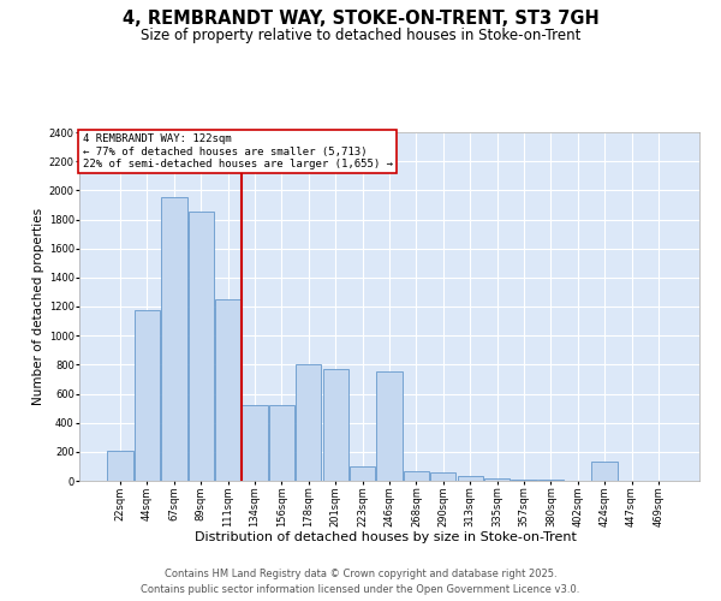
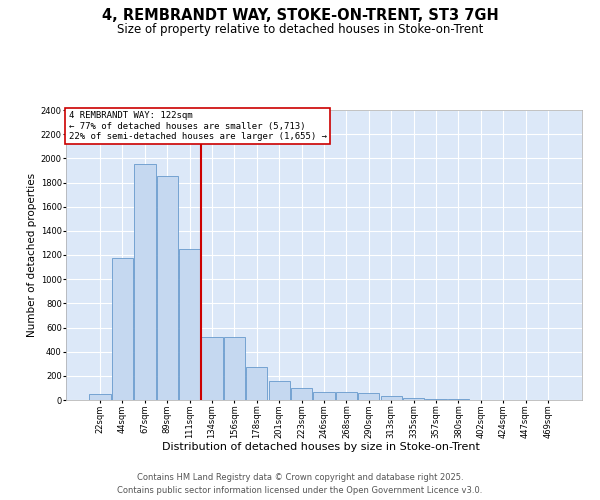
22sqm: 210 -> 50
178sqm: 800 -> 270
201sqm: 770 -> 160
246sqm: 750 -> 70
424sqm: 130 -> 0
